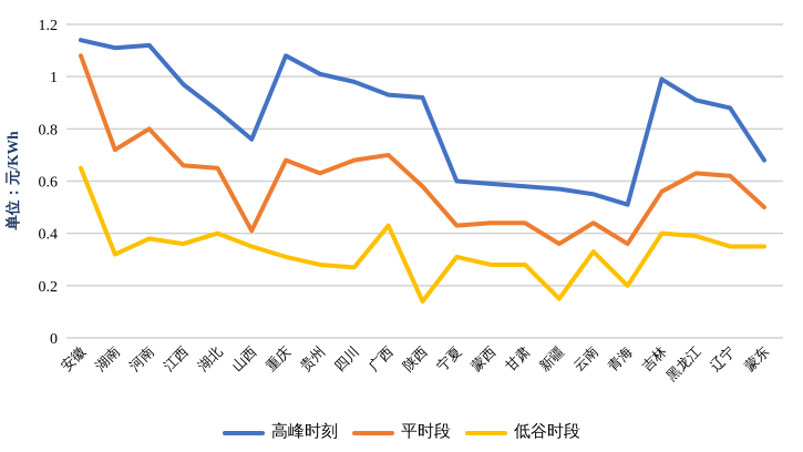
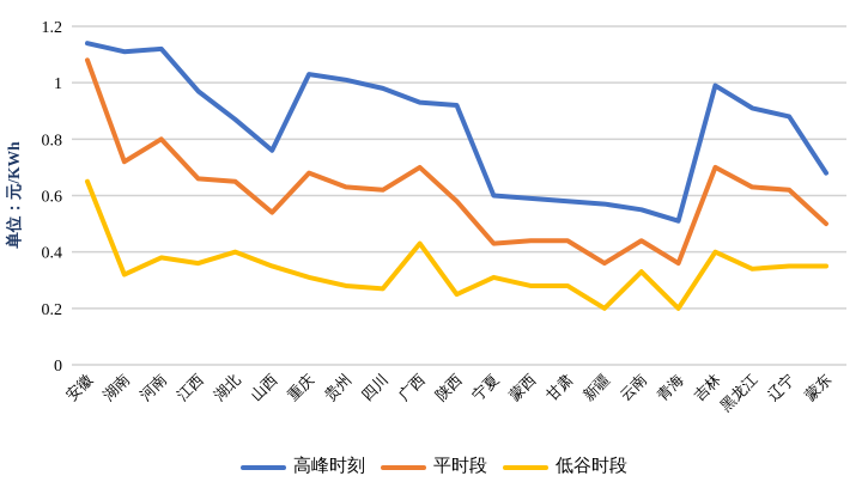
平时段/山西: 0.41 -> 0.54
高峰时刻/重庆: 1.08 -> 1.03
平时段/四川: 0.68 -> 0.62
低谷时段/陕西: 0.14 -> 0.25
低谷时段/新疆: 0.15 -> 0.20
平时段/吉林: 0.56 -> 0.70
低谷时段/黑龙江: 0.39 -> 0.34
